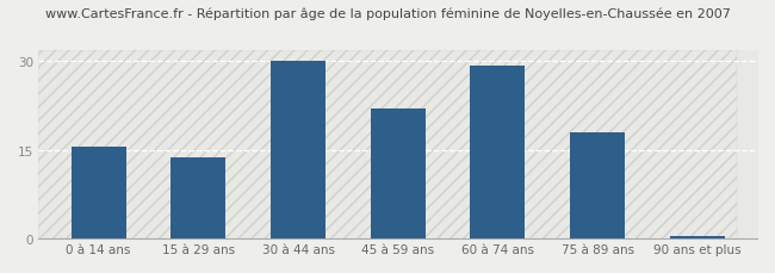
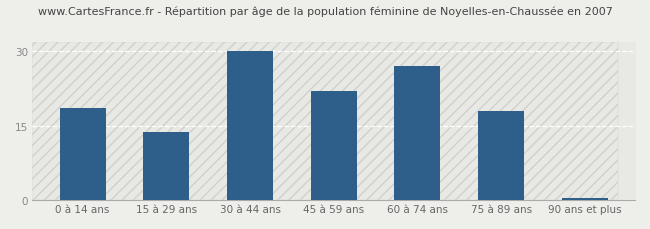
0 à 14 ans: 15.5 -> 18.5
60 à 74 ans: 29.3 -> 27.0
